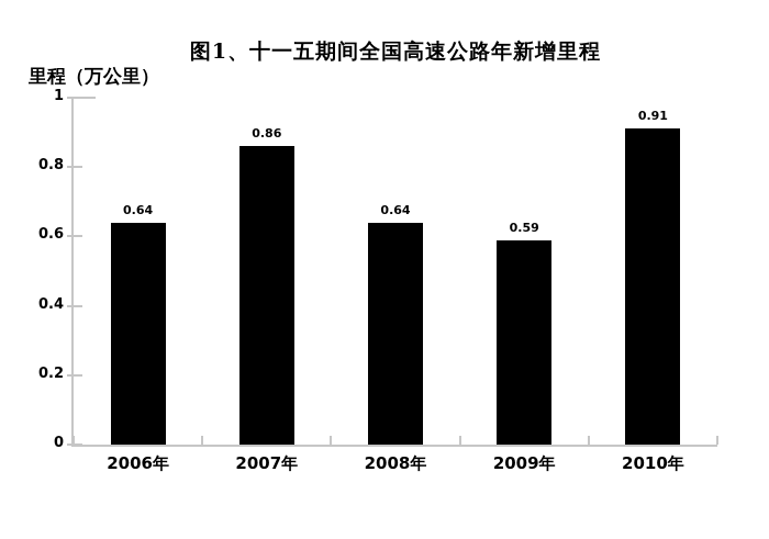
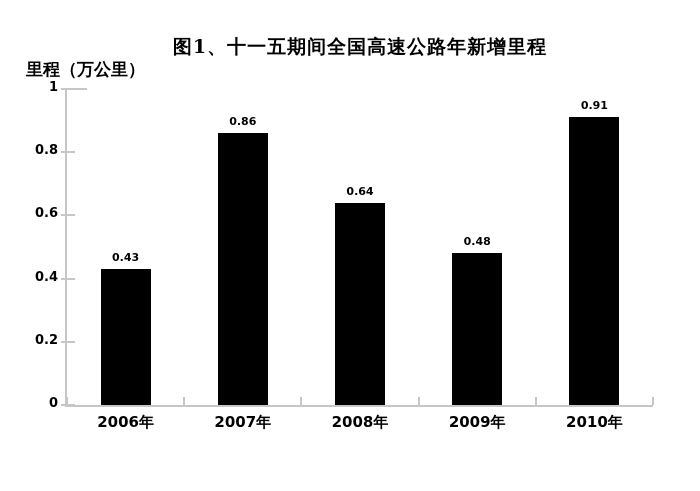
2006年: 0.64 -> 0.43
2009年: 0.59 -> 0.48
